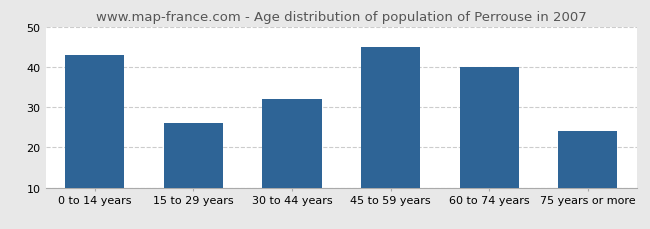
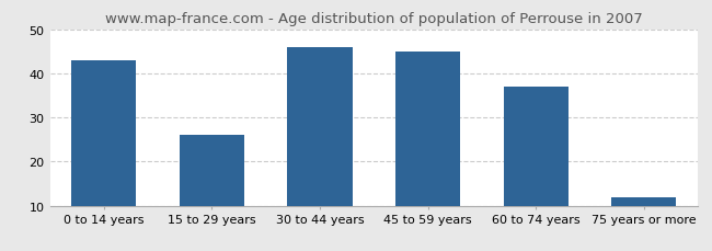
30 to 44 years: 32 -> 46
60 to 74 years: 40 -> 37
75 years or more: 24 -> 12
